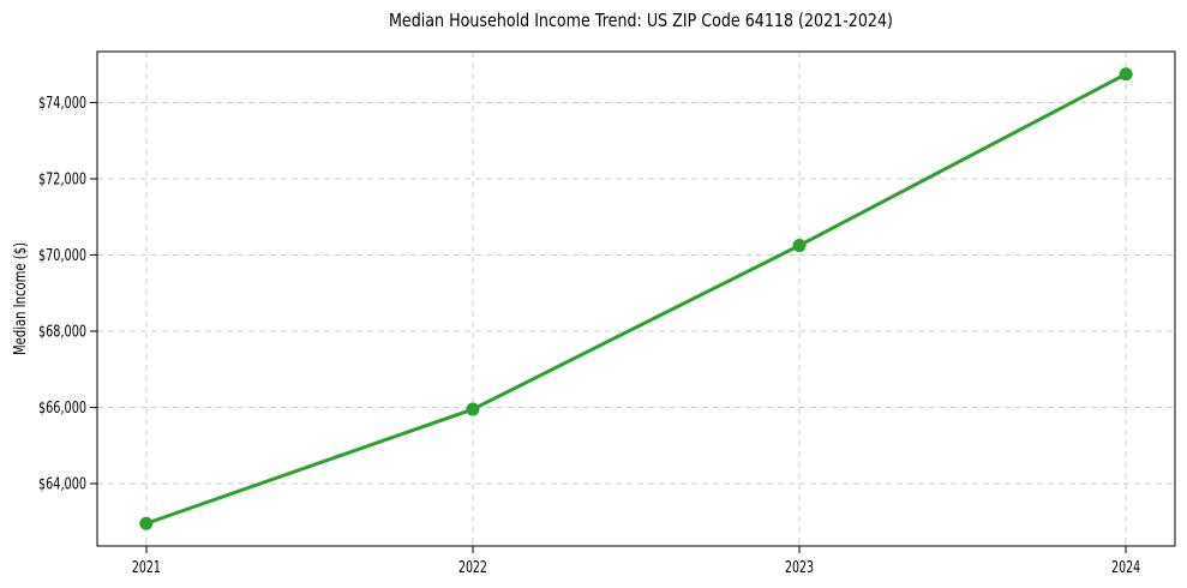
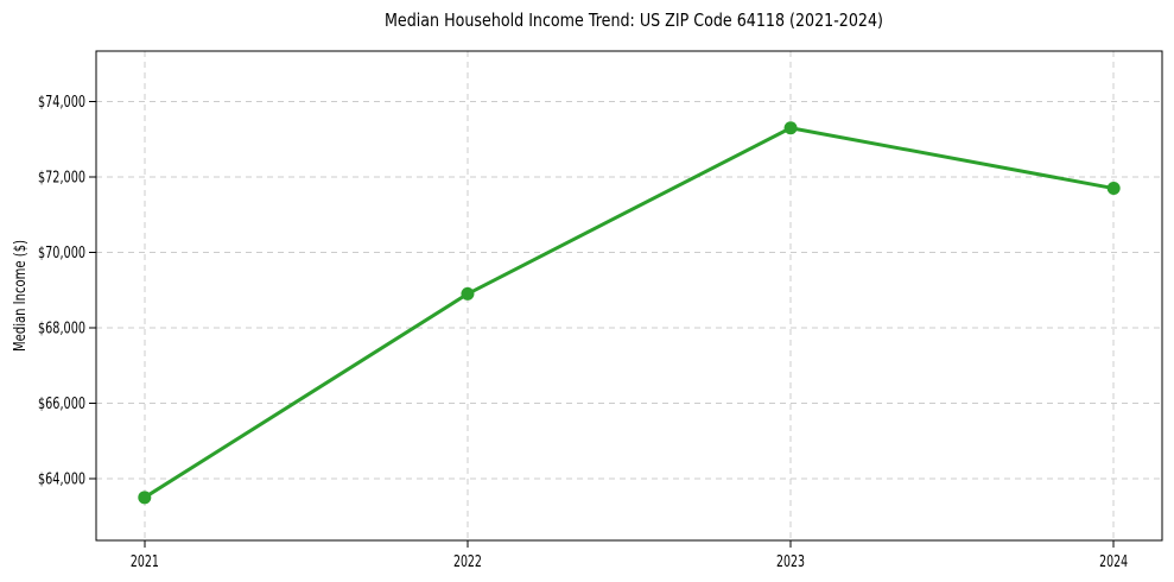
2021: $63000 -> $63500
2022: $66000 -> $68900
2023: $70200 -> $73300
2024: $74800 -> $71700
